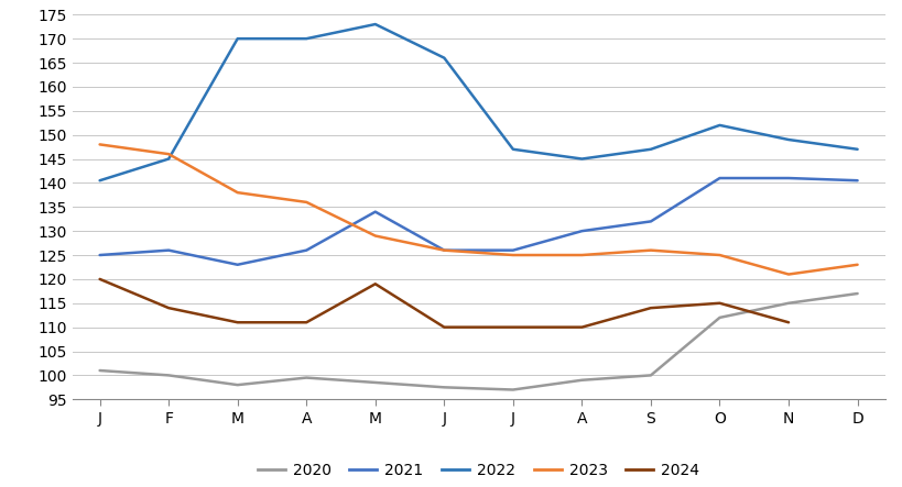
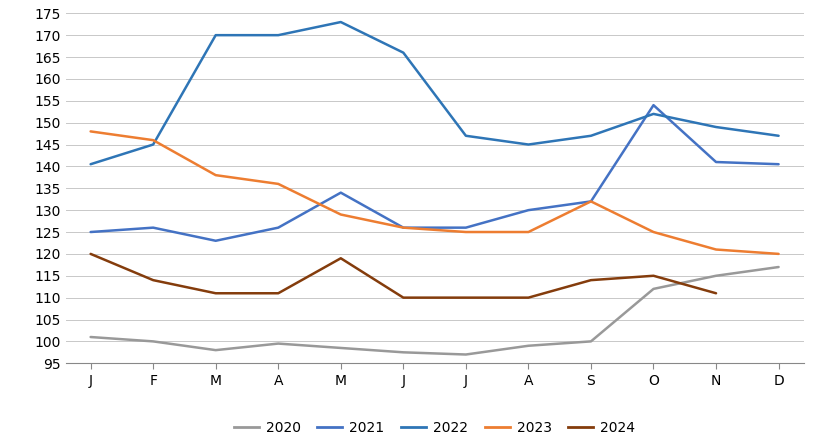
2023/S: 126 -> 132
2021/O: 141.0 -> 154.0
2023/D: 123 -> 120
